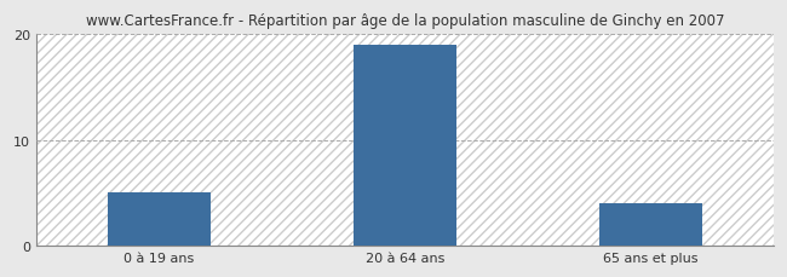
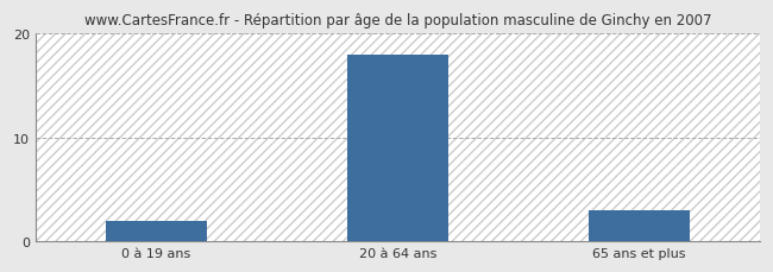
0 à 19 ans: 5 -> 2
20 à 64 ans: 19 -> 18
65 ans et plus: 4 -> 3
